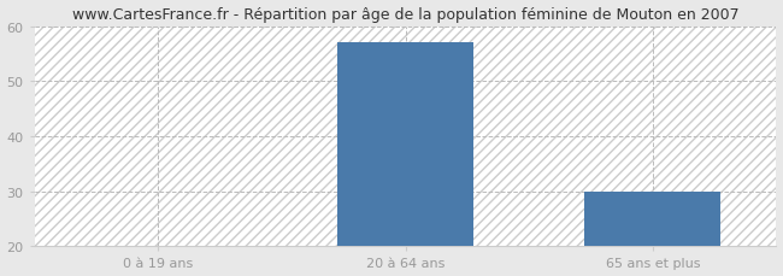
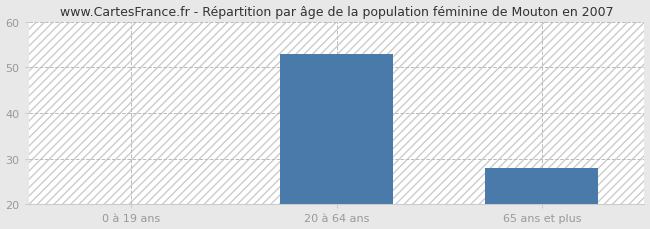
20 à 64 ans: 57 -> 53
65 ans et plus: 30 -> 28
